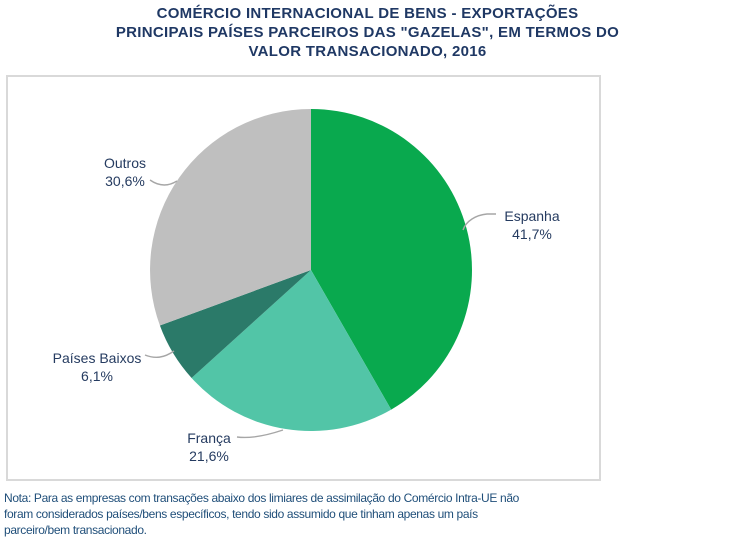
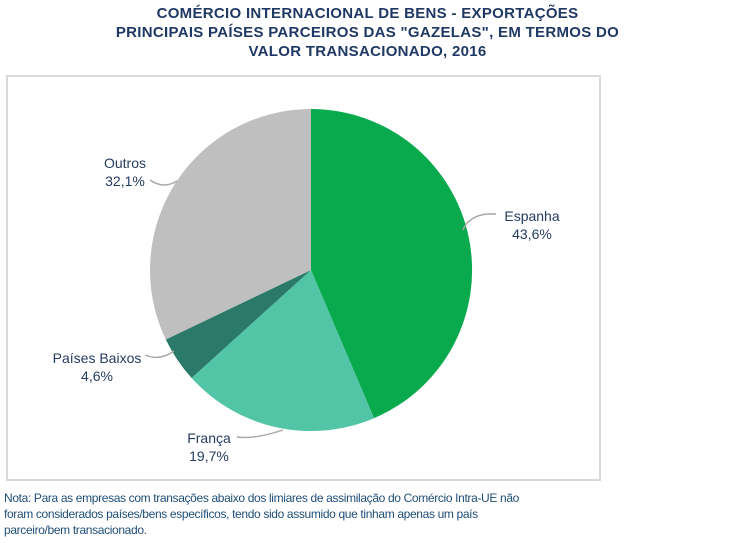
Espanha: 41,7% -> 43,6%
França: 21,6% -> 19,7%
Países Baixos: 6,1% -> 4,6%
Outros: 30,6% -> 32,1%
